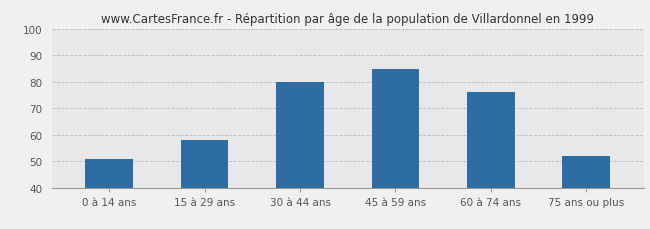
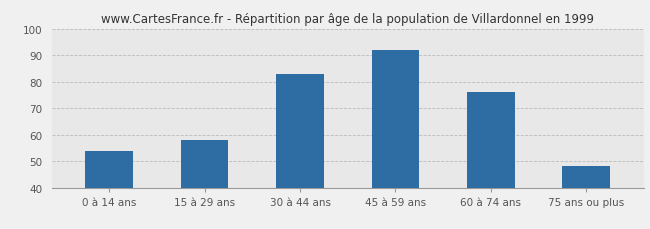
0 à 14 ans: 51 -> 54
30 à 44 ans: 80 -> 83
45 à 59 ans: 85 -> 92
75 ans ou plus: 52 -> 48
